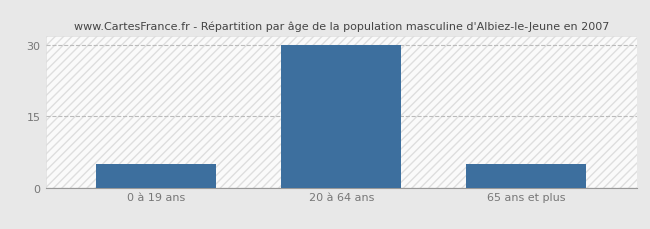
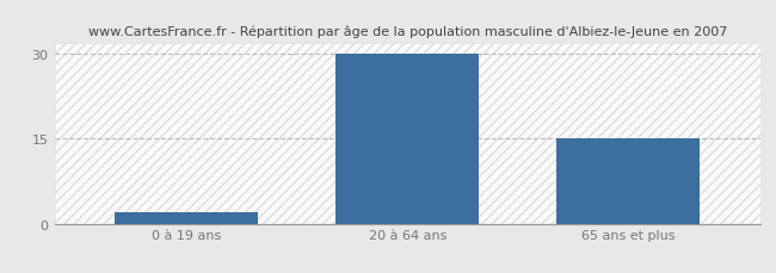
0 à 19 ans: 5 -> 2
65 ans et plus: 5 -> 15
